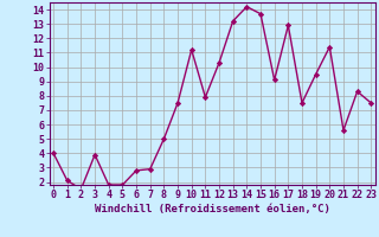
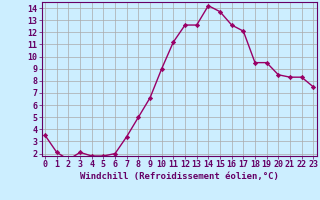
0: 4.0 -> 3.5
3: 3.9 -> 2.1
6: 2.8 -> 2.0
7: 2.9 -> 3.4
9: 7.5 -> 6.6
10: 11.2 -> 9.0
11: 7.9 -> 11.2
12: 10.3 -> 12.6
13: 13.2 -> 12.6
16: 9.1 -> 12.6
17: 12.9 -> 12.1
18: 7.5 -> 9.5
20: 11.4 -> 8.5
21: 5.6 -> 8.3
